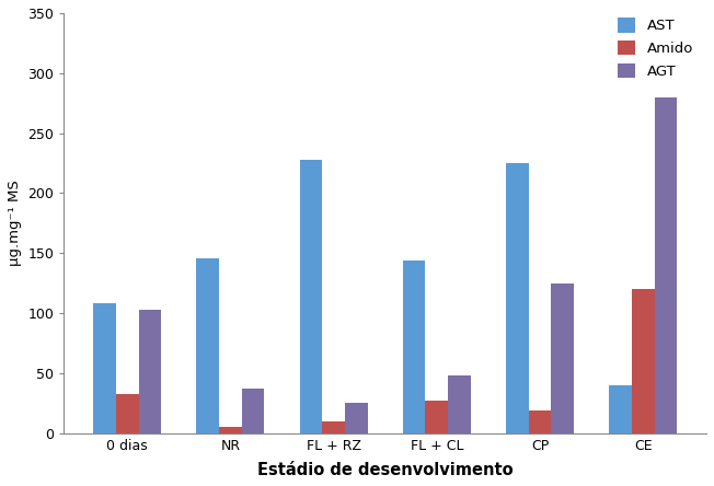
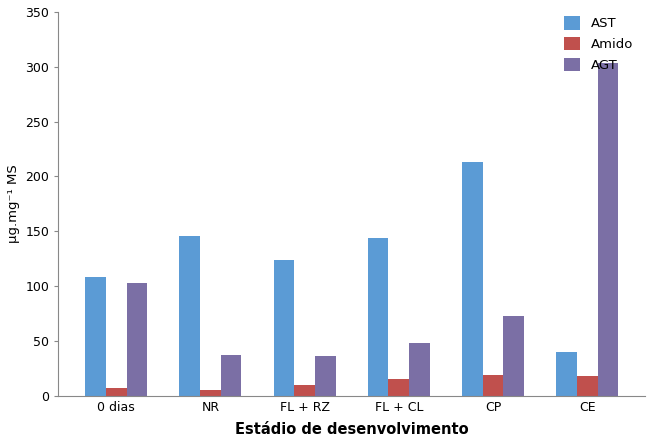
Amido/0 dias: 33 -> 7
AST/FL + RZ: 228 -> 124
AGT/FL + RZ: 25 -> 36
Amido/FL + CL: 27 -> 15
AST/CP: 225 -> 213
AGT/CP: 125 -> 73
Amido/CE: 120 -> 18
AGT/CE: 280 -> 303
